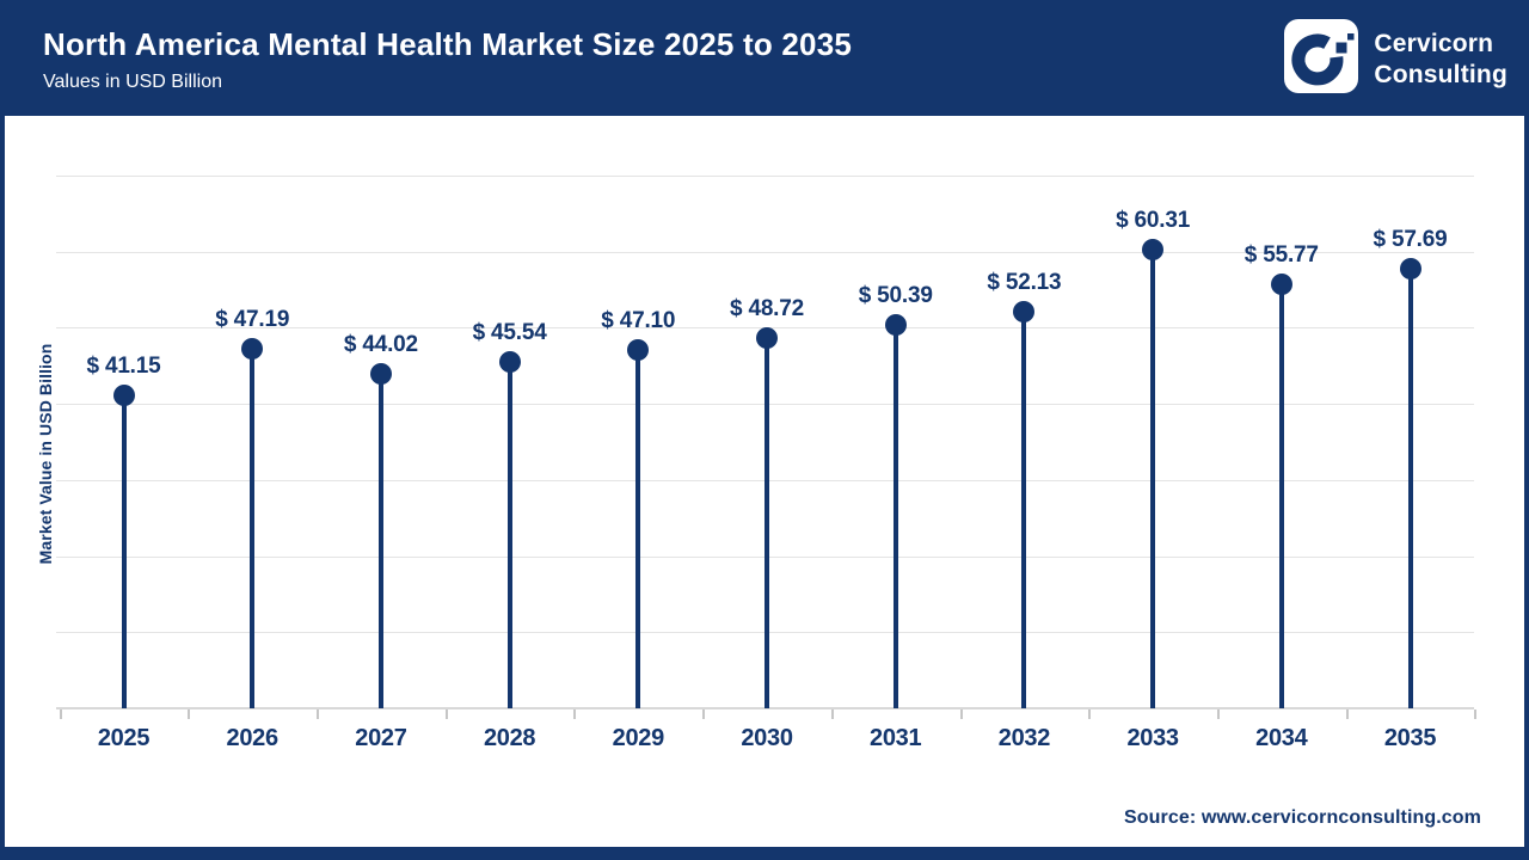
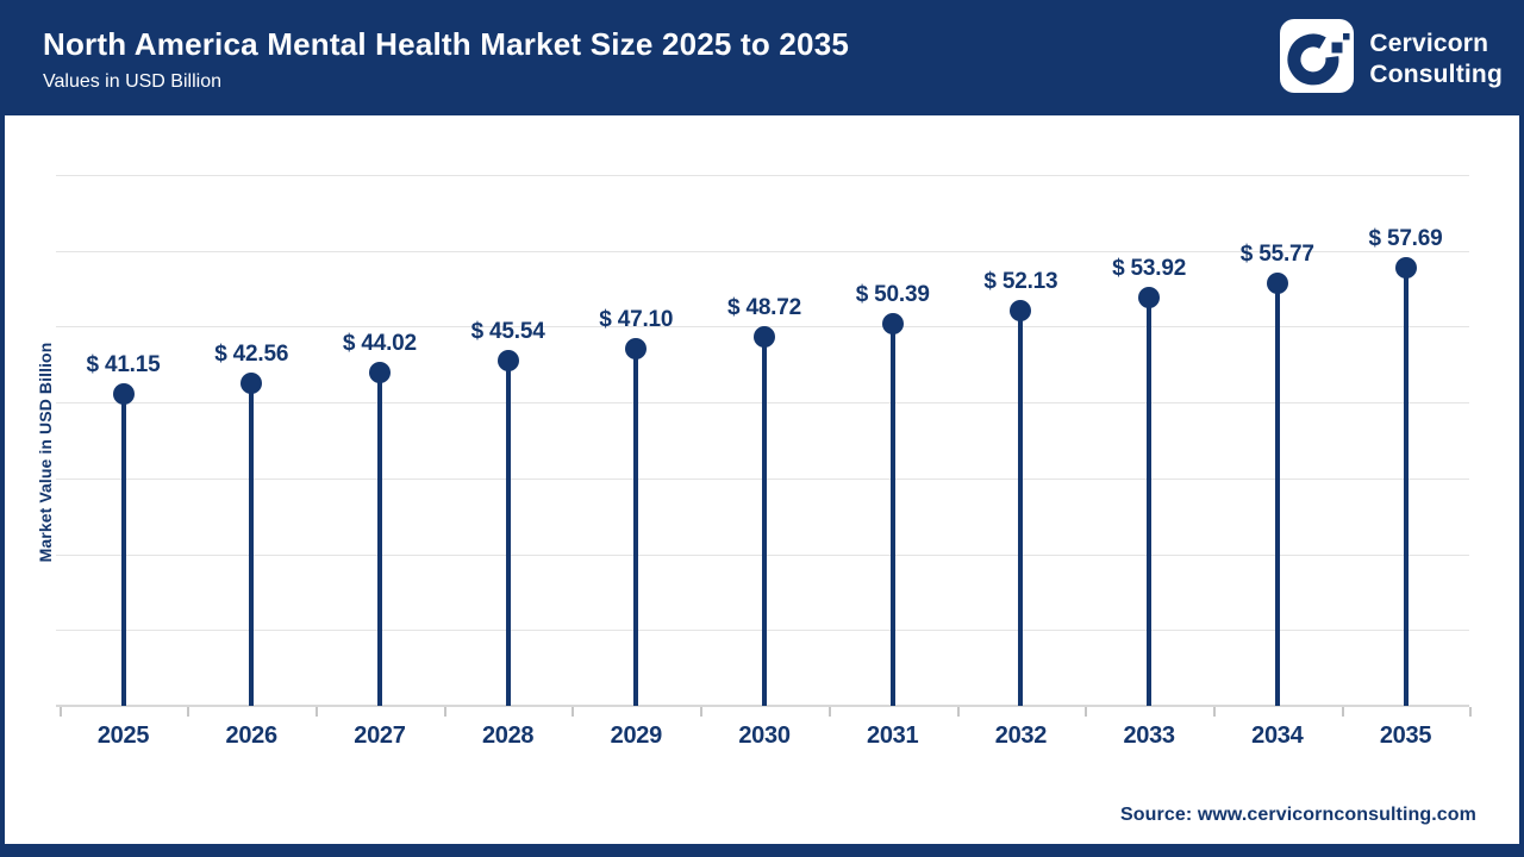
2026: 47.19 -> 42.56
2033: 60.31 -> 53.92
